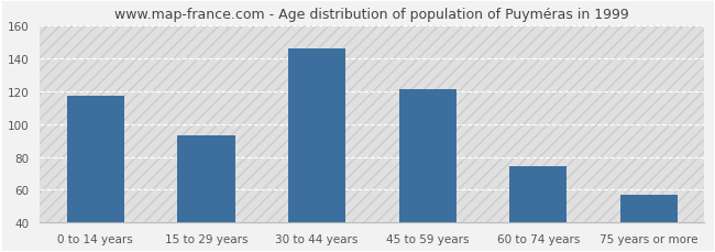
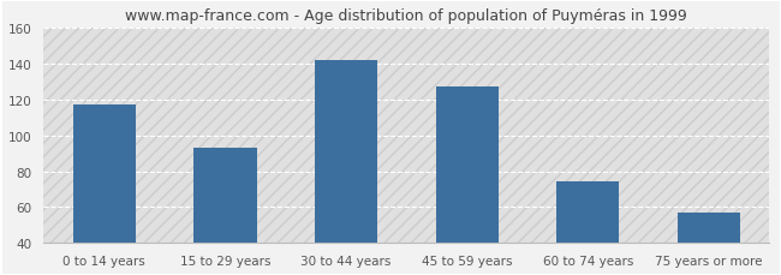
30 to 44 years: 146 -> 142
45 to 59 years: 121 -> 127
